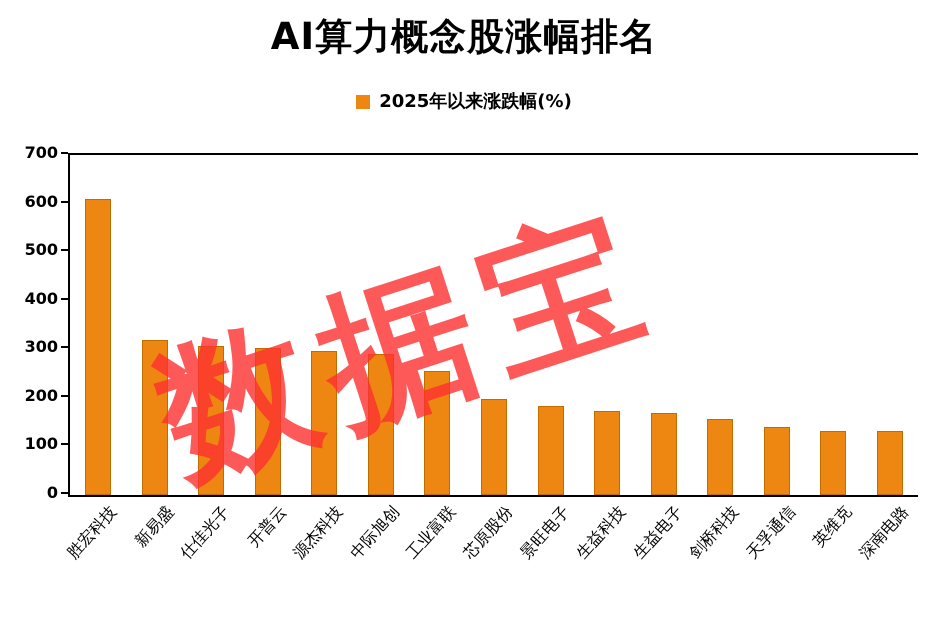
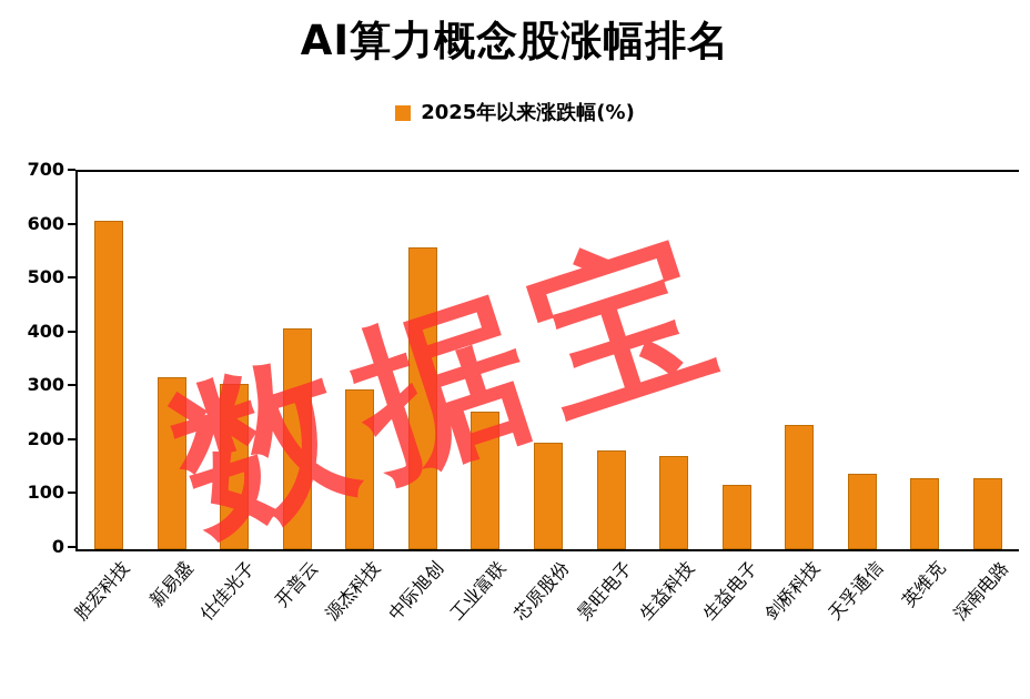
开普云: 300 -> 410
中际旭创: 290 -> 560
生益电子: 170 -> 120
剑桥科技: 160 -> 230
